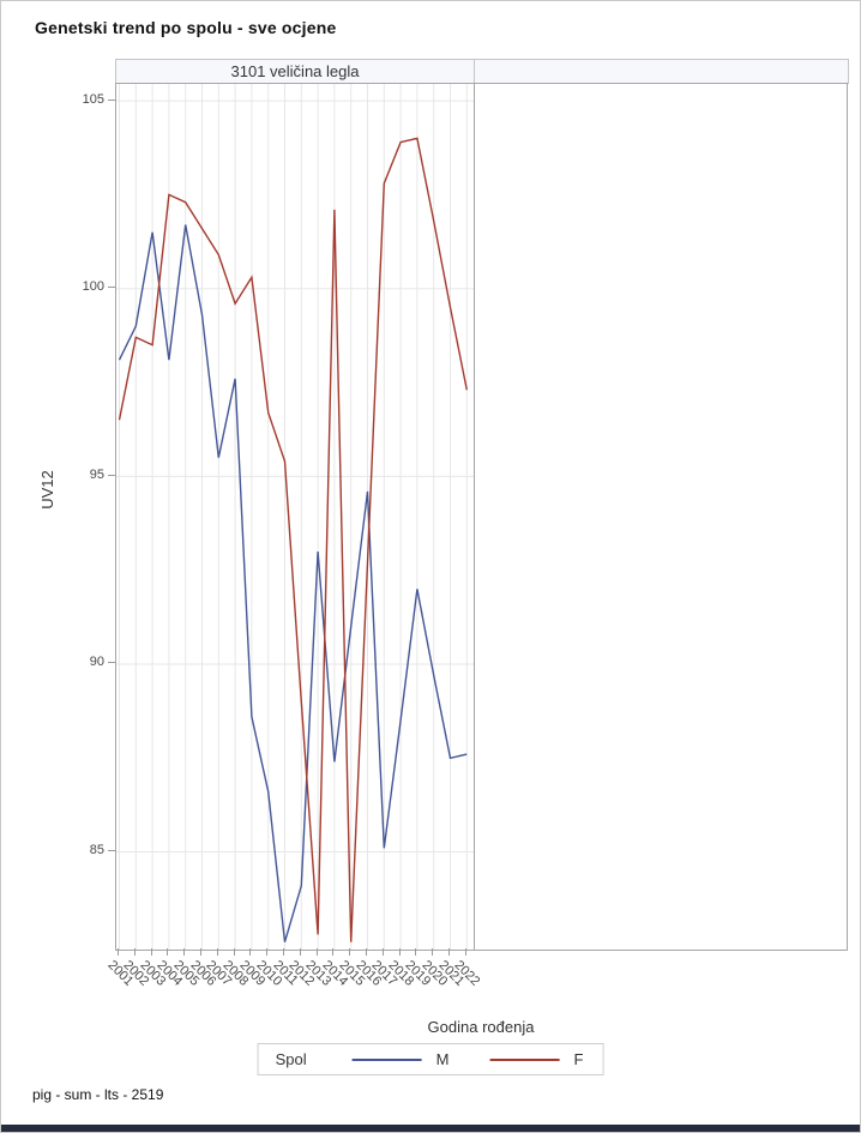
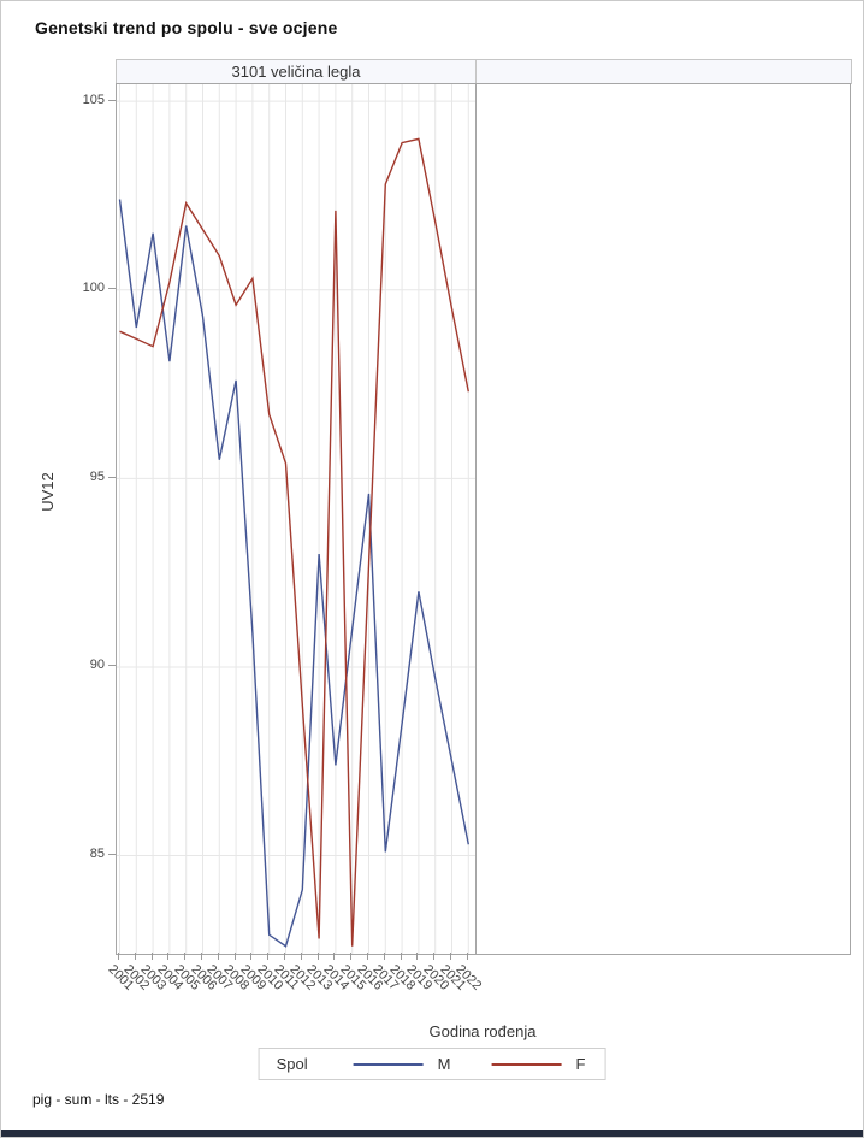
M/2001: 98.1 -> 102.4
F/2001: 96.5 -> 98.9
F/2004: 102.5 -> 100.2
M/2009: 88.6 -> 90.9
M/2010: 86.6 -> 82.9
M/2022: 87.6 -> 85.3
